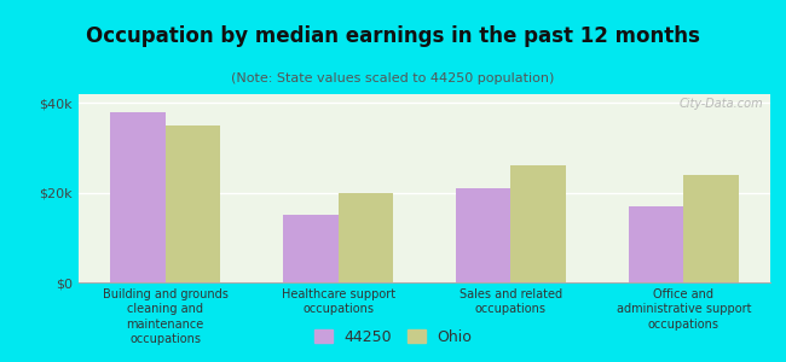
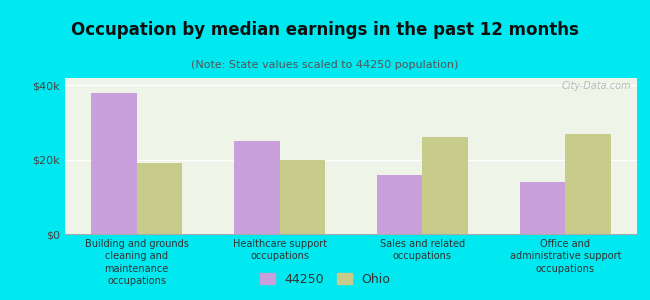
Ohio/Building and grounds cleaning and maintenance occupations: $35k -> $19k
44250/Healthcare support occupations: $15k -> $25k
44250/Sales and related occupations: $21k -> $16k
44250/Office and administrative support occupations: $17k -> $14k
Ohio/Office and administrative support occupations: $24k -> $27k
